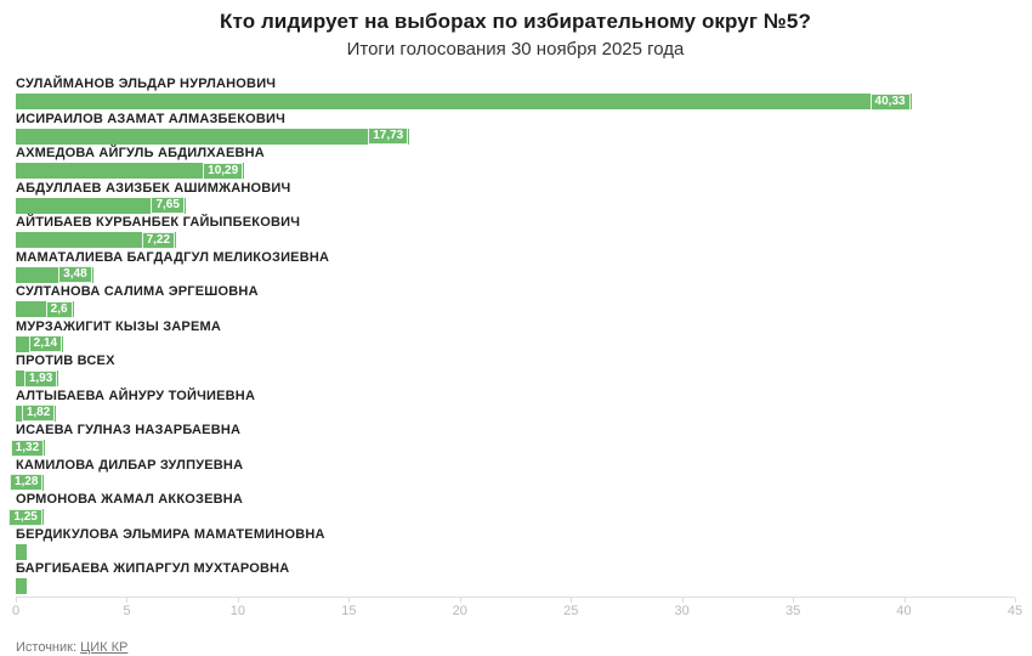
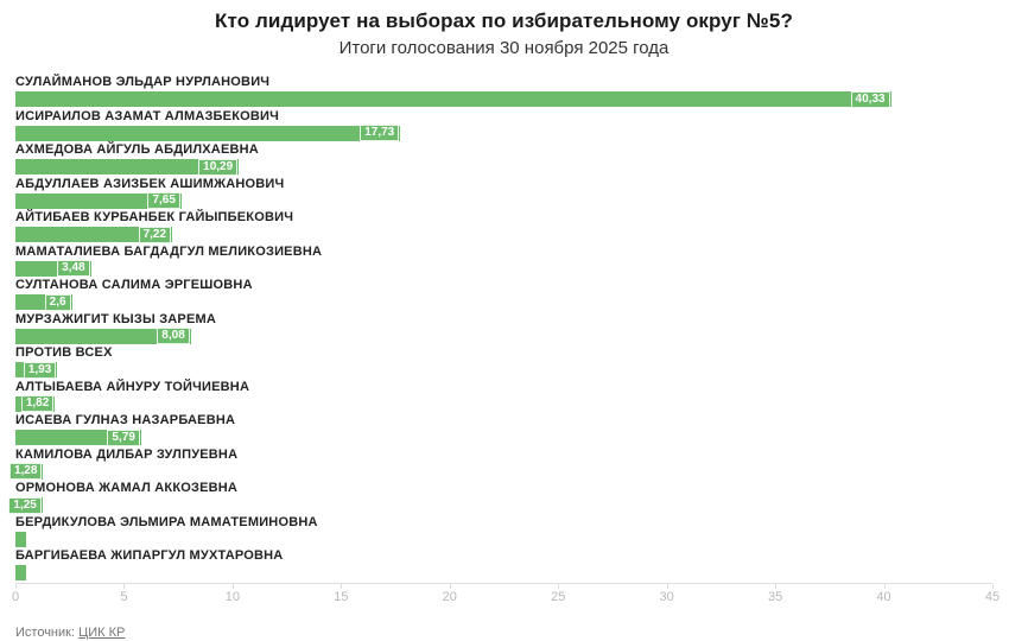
МУРЗАЖИГИТ КЫЗЫ ЗАРЕМА: 2,14 -> 8,08
ИСАЕВА ГУЛНАЗ НАЗАРБАЕВНА: 1,32 -> 5,79
